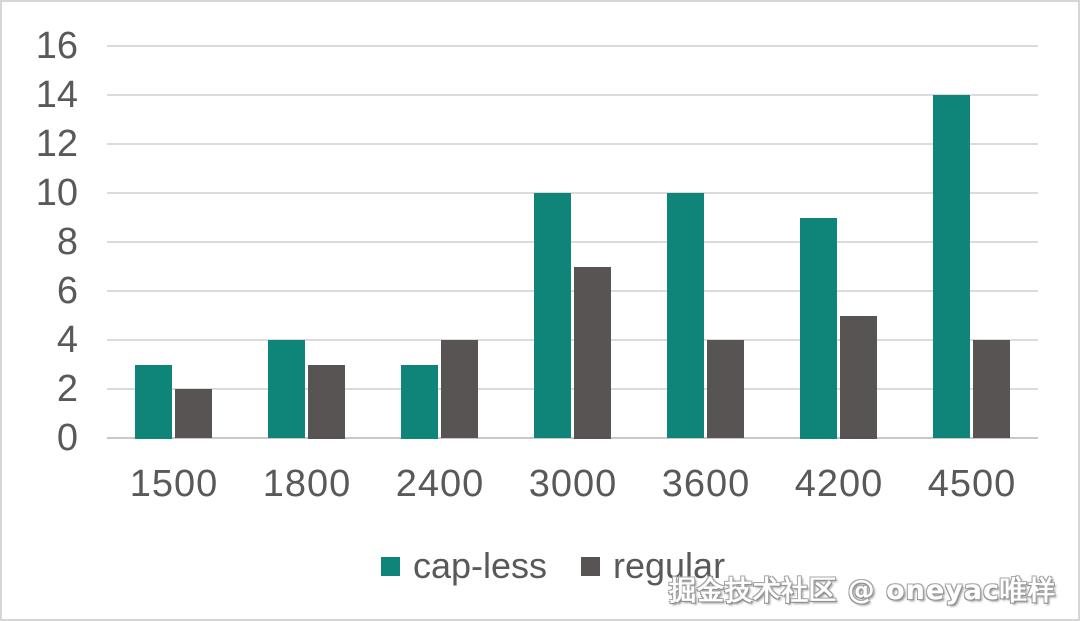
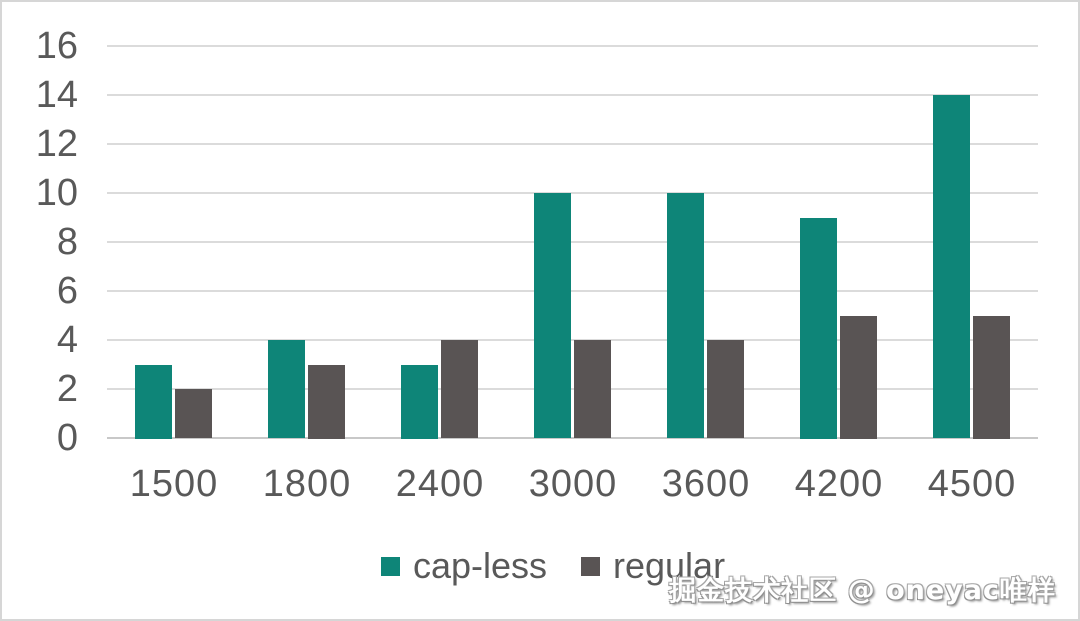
regular/3000: 7 -> 4
regular/4500: 4 -> 5
